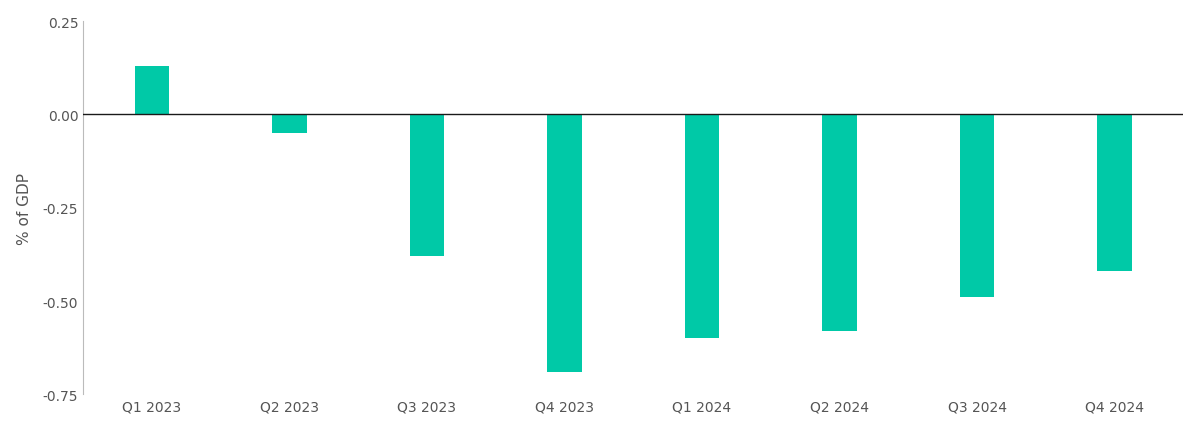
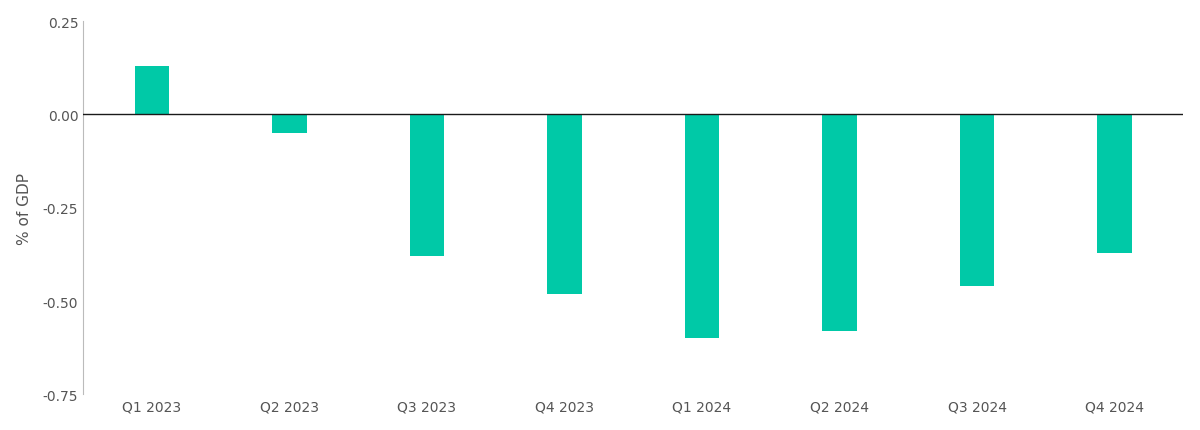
Q4 2023: -0.69 -> -0.48
Q3 2024: -0.49 -> -0.46
Q4 2024: -0.42 -> -0.37
